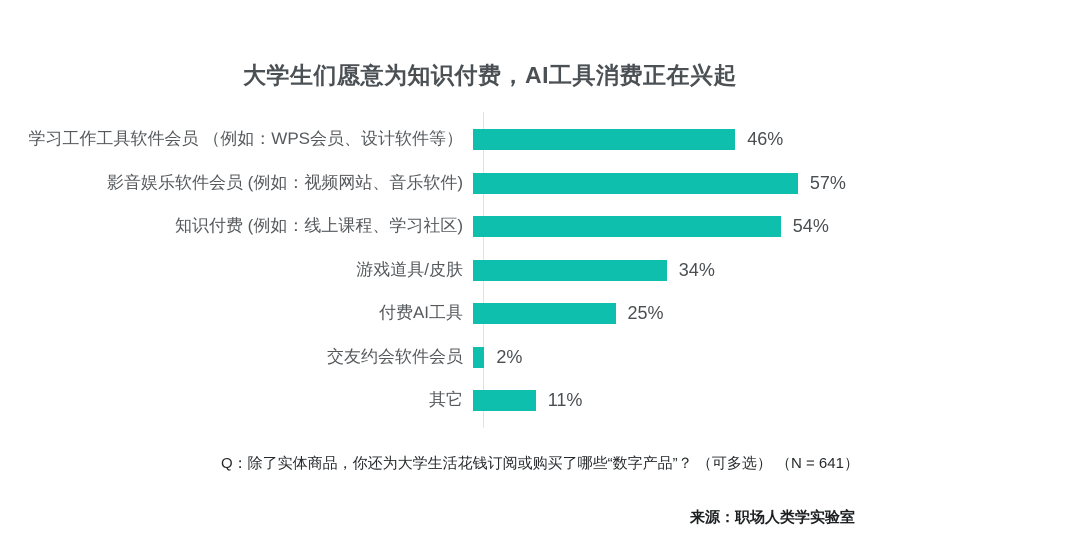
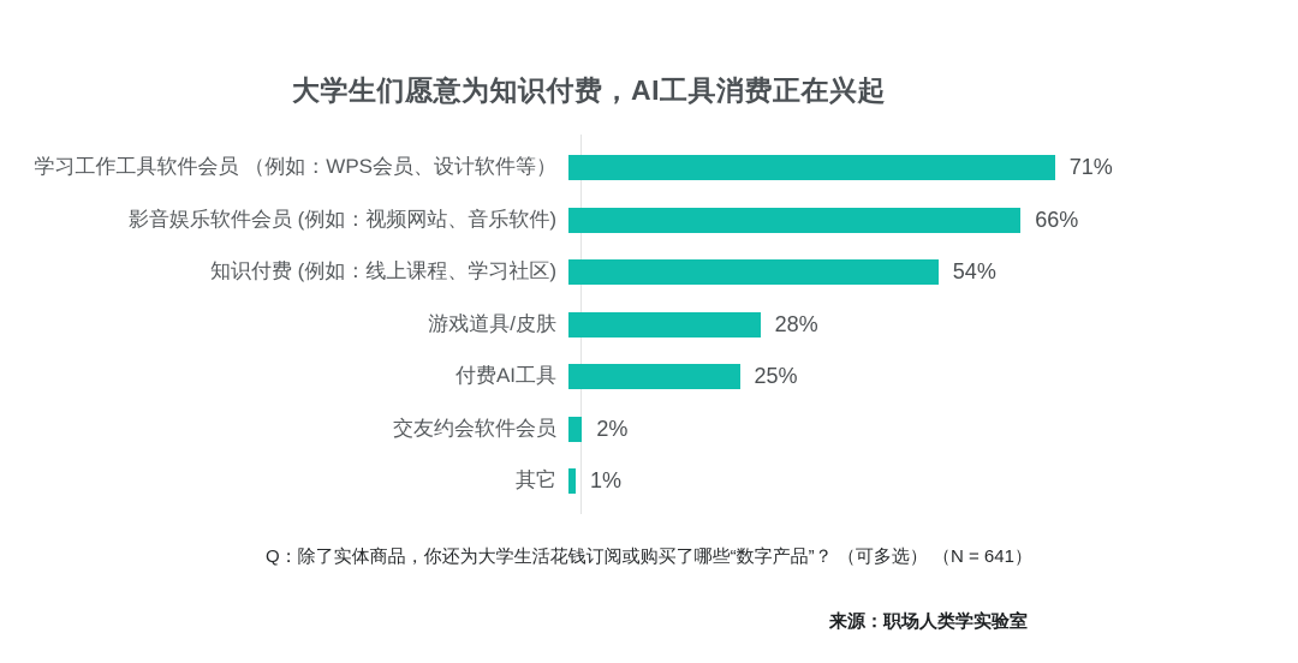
学习工作工具软件会员 （例如：WPS会员、设计软件等）: 46% -> 71%
影音娱乐软件会员 (例如：视频网站、音乐软件): 57% -> 66%
游戏道具/皮肤: 34% -> 28%
其它: 11% -> 1%
